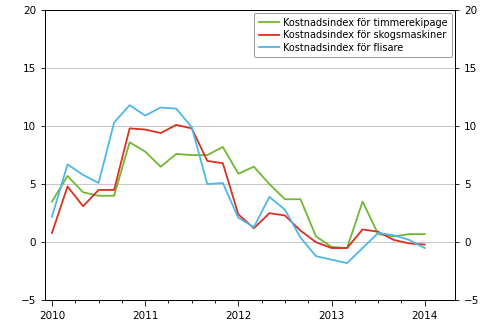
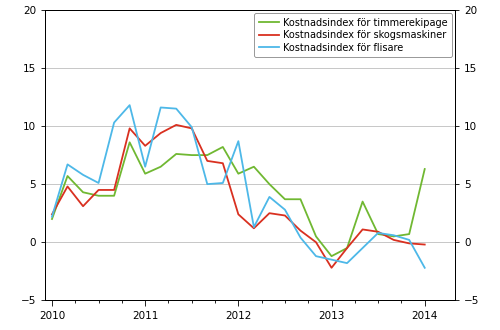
Kostnadsindex för skogsmaskiner/2010: 0.8 -> 2.4
Kostnadsindex för timmerekipage/2010: 3.5 -> 2.0
Kostnadsindex för flisare/2011: 10.9 -> 6.5
Kostnadsindex för skogsmaskiner/2011: 9.7 -> 8.3
Kostnadsindex för timmerekipage/2011: 7.8 -> 5.9
Kostnadsindex för flisare/2012: 2.1 -> 8.7
Kostnadsindex för skogsmaskiner/2013: -0.5 -> -2.2
Kostnadsindex för timmerekipage/2013: -0.4 -> -1.2
Kostnadsindex för flisare/2014: -0.5 -> -2.2
Kostnadsindex för timmerekipage/2014: 0.7 -> 6.3
